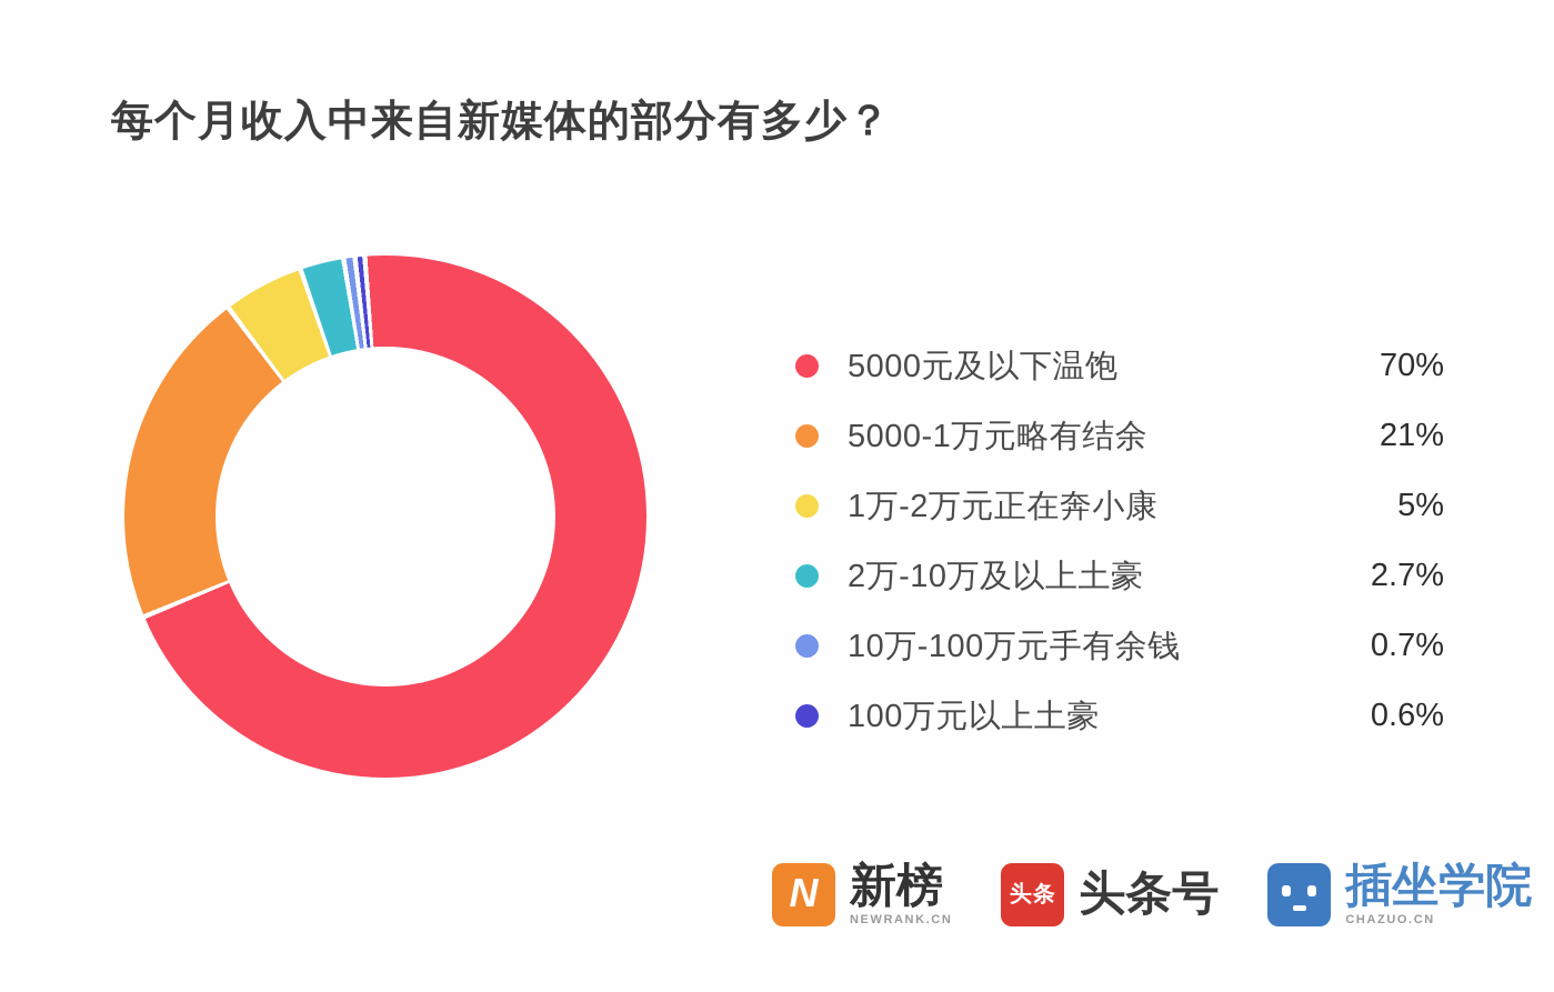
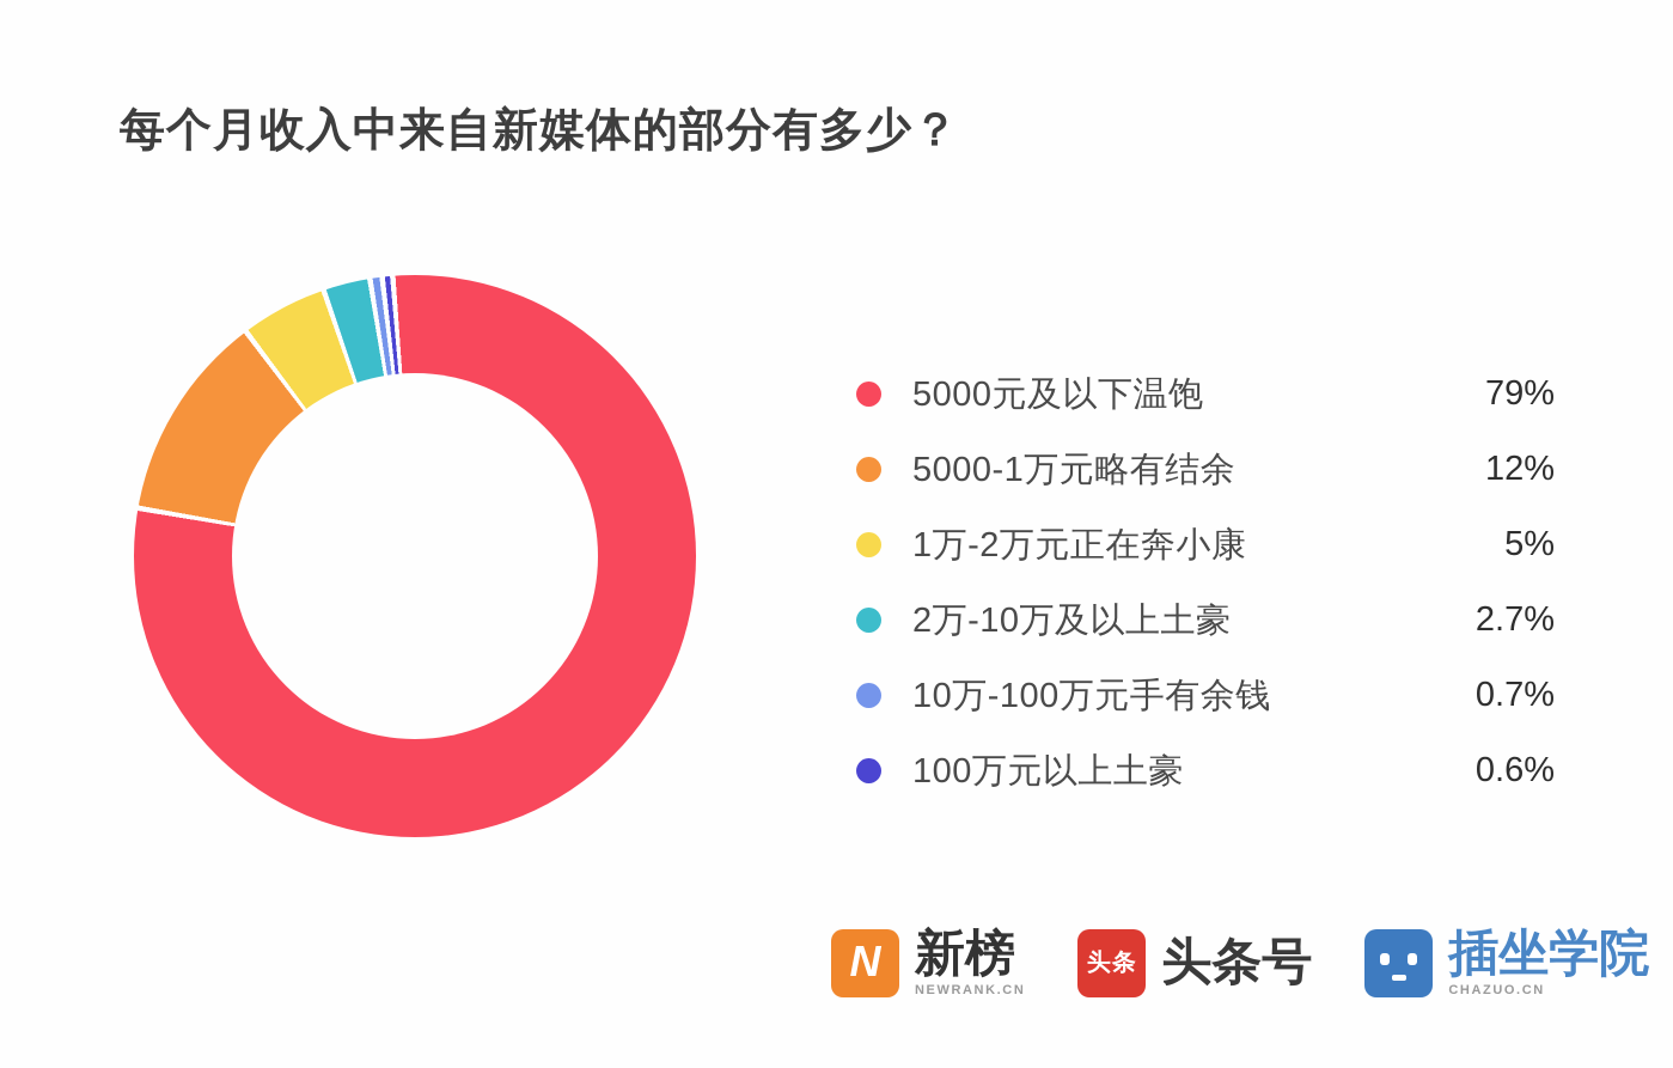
5000元及以下温饱: 70% -> 79%
5000-1万元略有结余: 21% -> 12%
